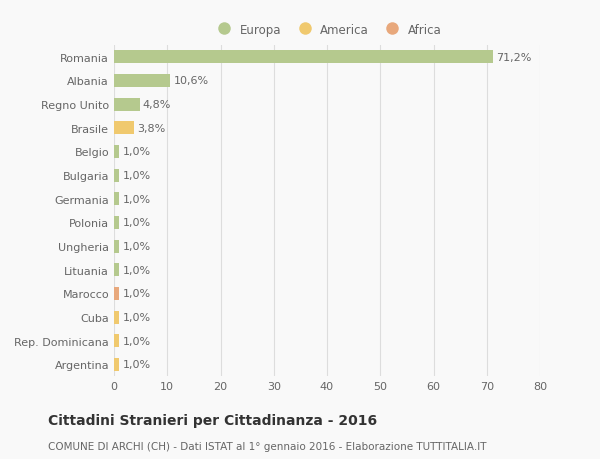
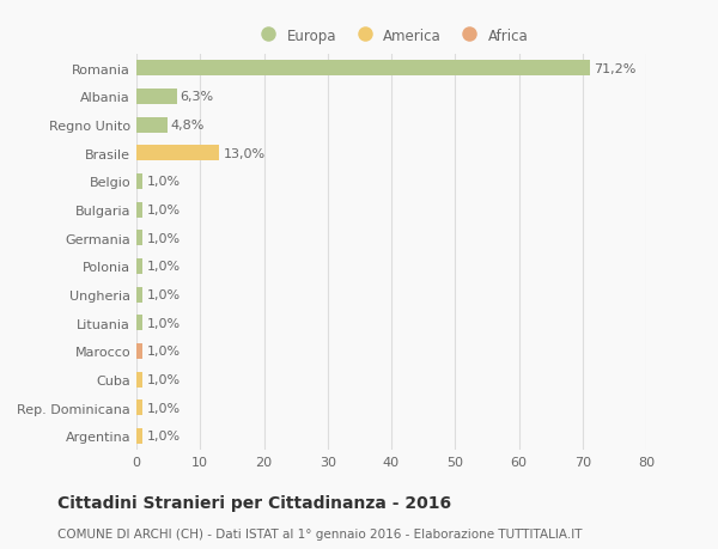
Albania: 10,6% -> 6,3%
Brasile: 3,8% -> 13,0%
